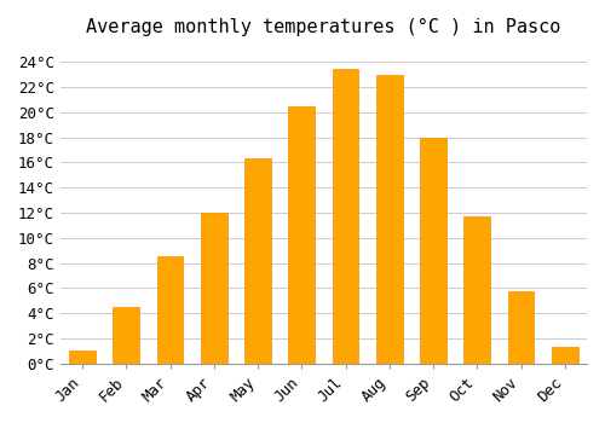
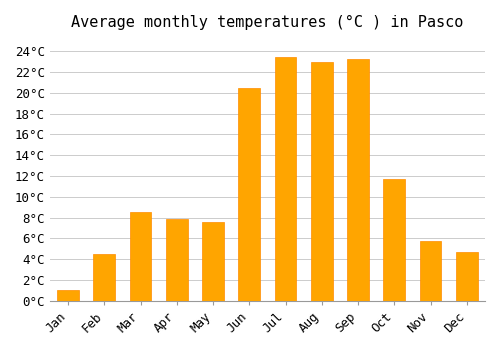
Apr: 12.0°C -> 7.9°C
May: 16.3°C -> 7.6°C
Sep: 18.0°C -> 23.3°C
Dec: 1.3°C -> 4.7°C
